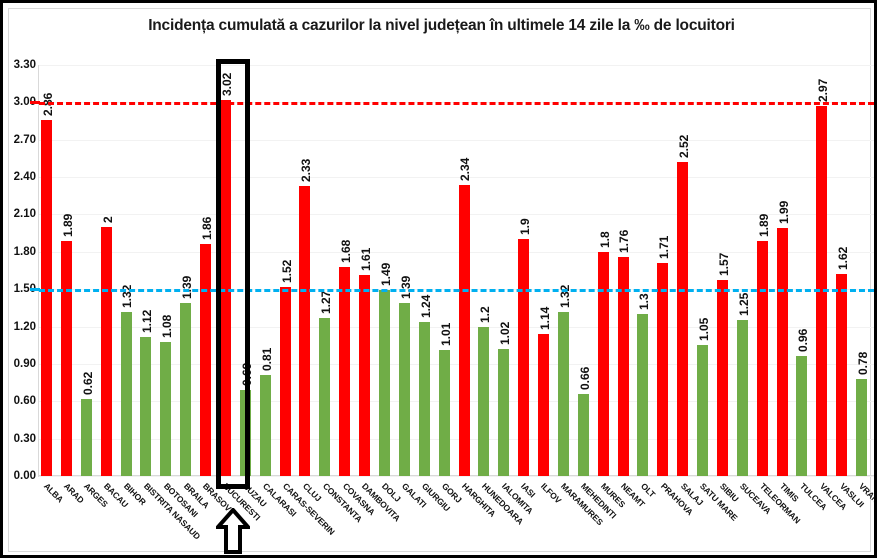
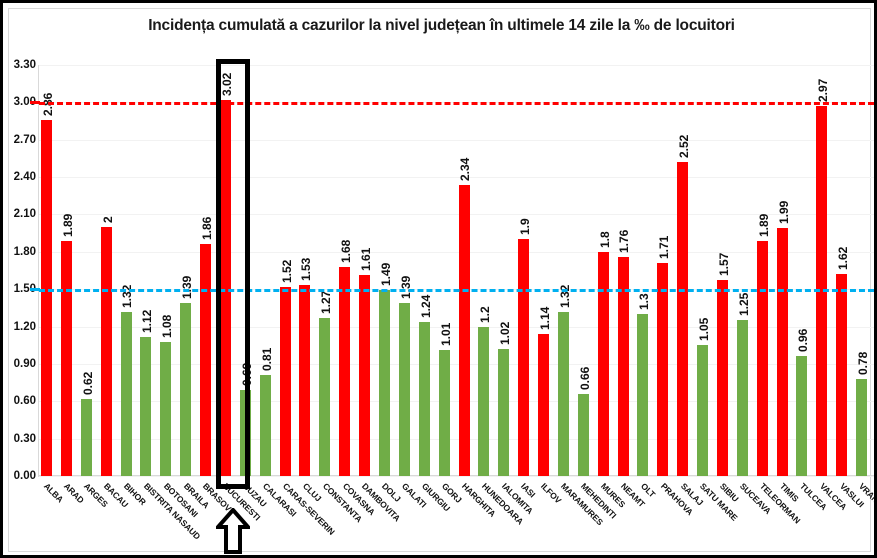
CLUJ: 2.33 -> 1.53
